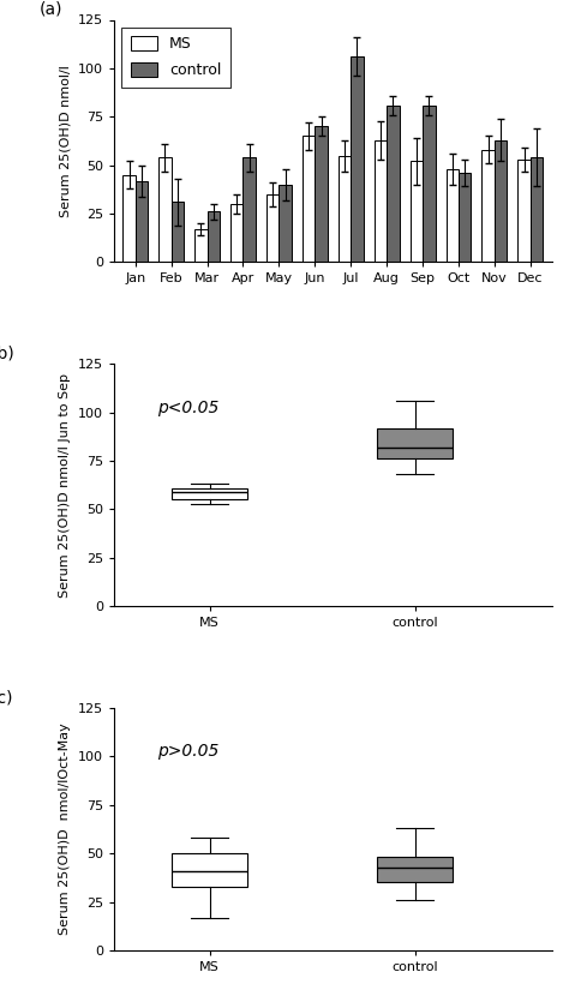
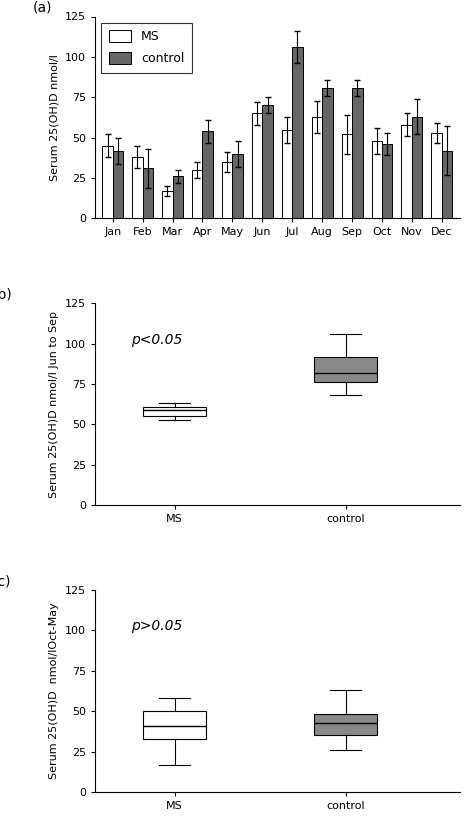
MS/Feb: 54 -> 38
control/Dec: 54 -> 42
